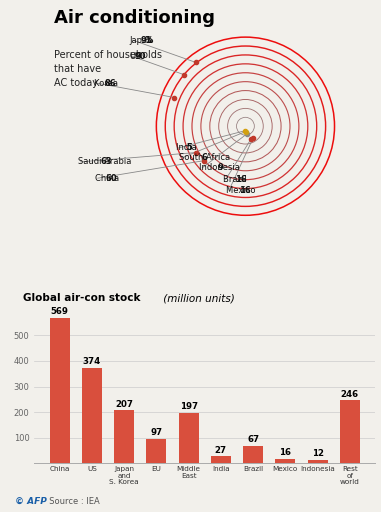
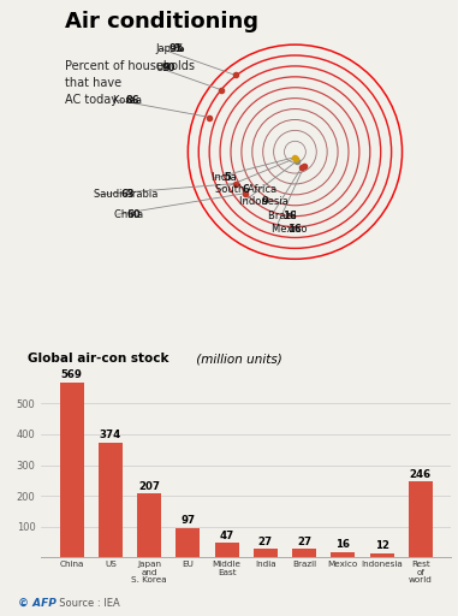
Middle East: 197 -> 47
Brazil: 67 -> 27
